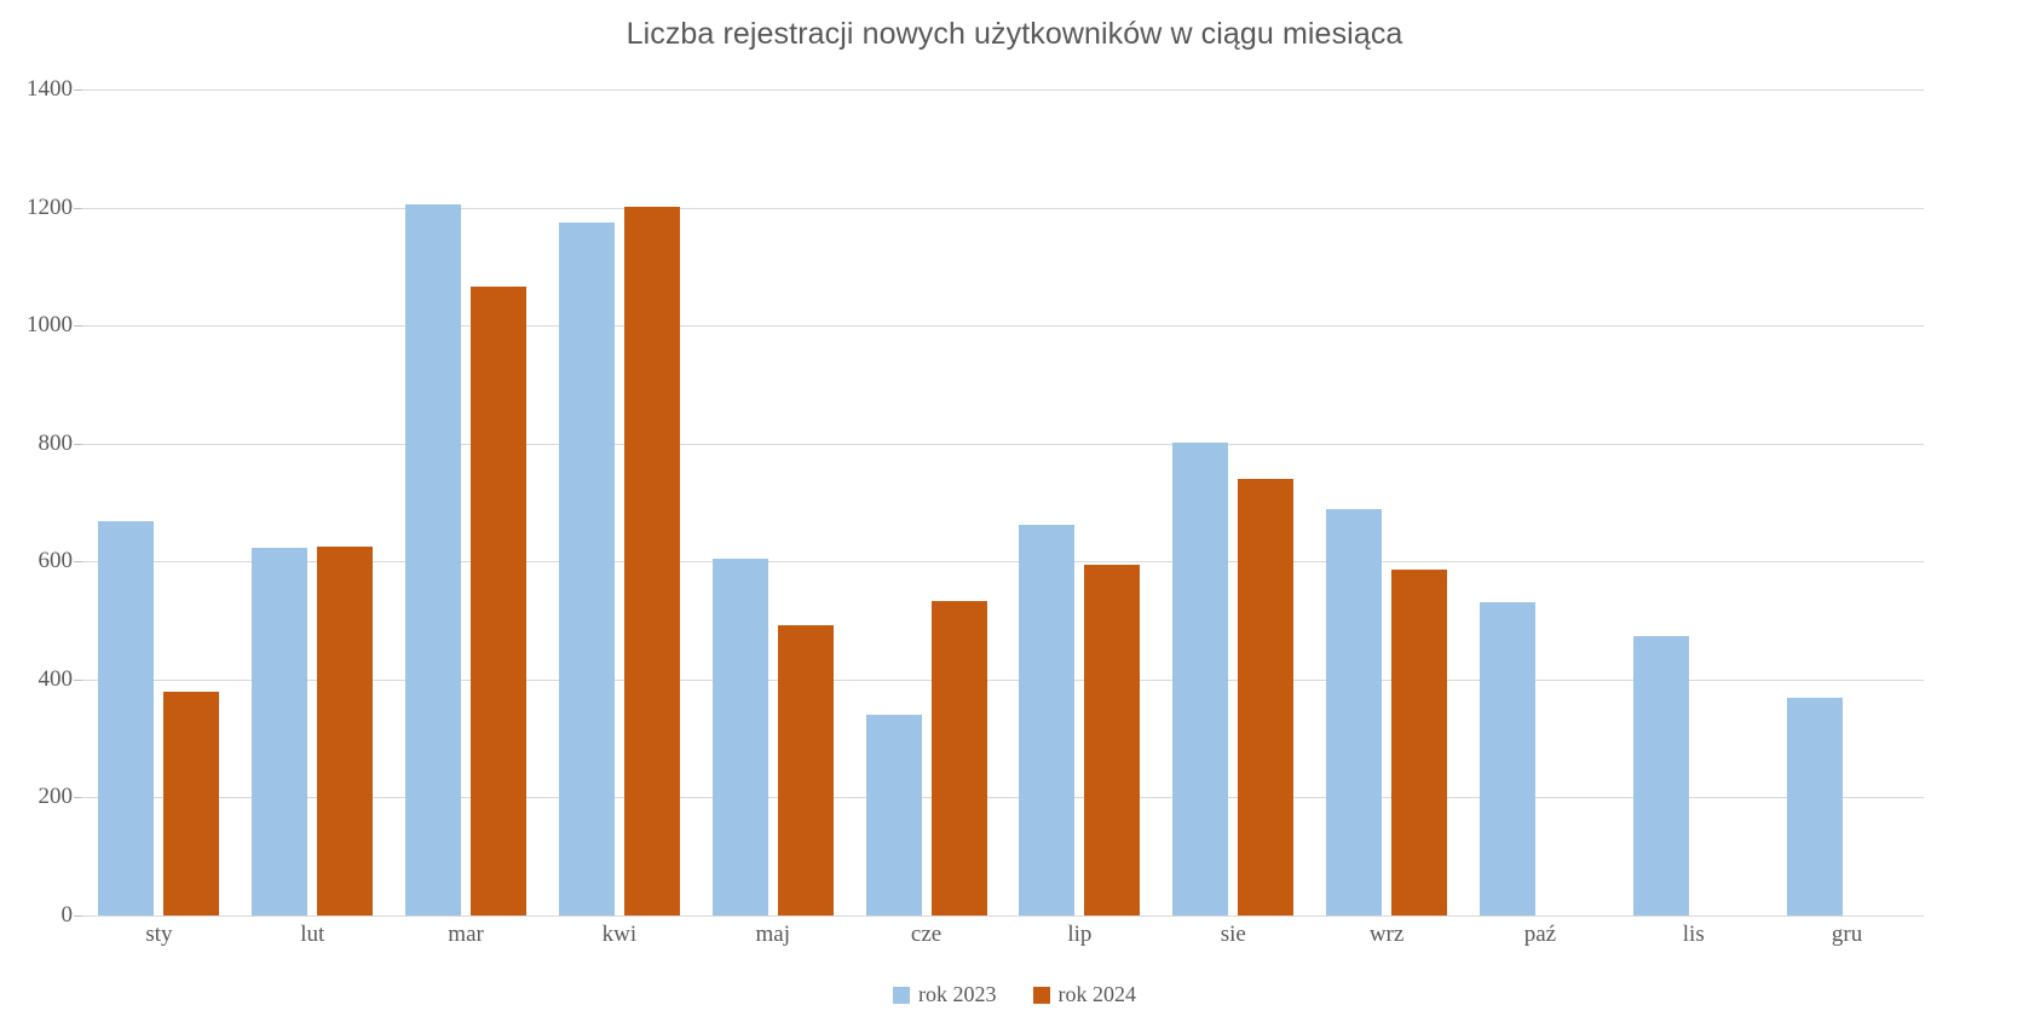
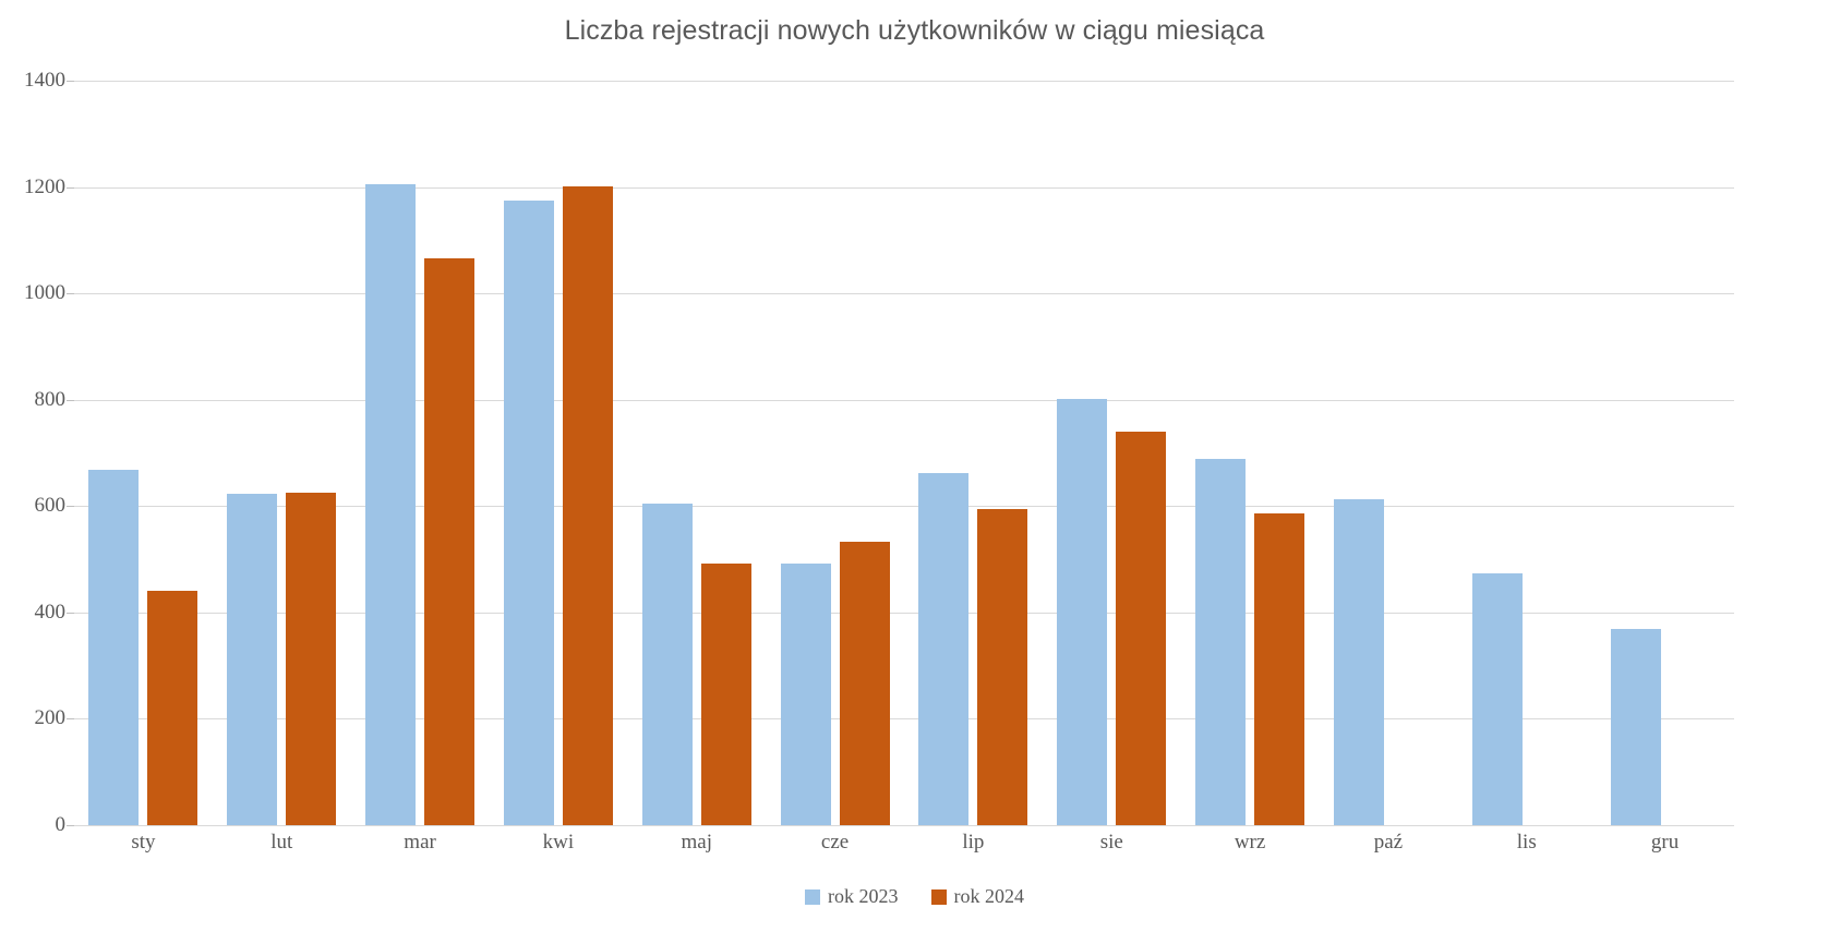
rok 2024/sty: 380 -> 440
rok 2023/cze: 340 -> 490
rok 2023/paź: 530 -> 610
